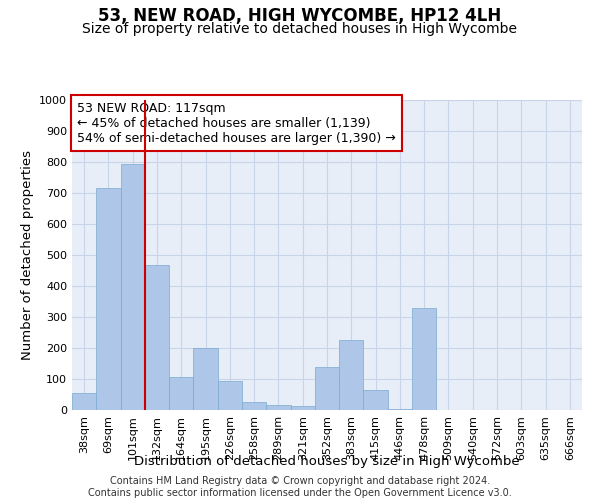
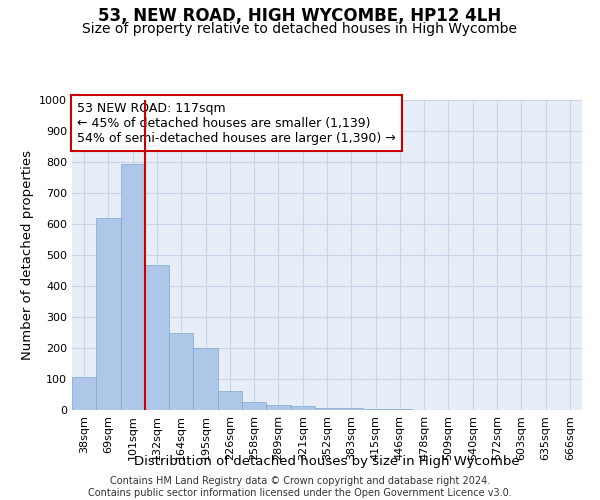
38sqm: 55 -> 107
69sqm: 715 -> 620
164sqm: 105 -> 247
226sqm: 95 -> 60
352sqm: 140 -> 8
383sqm: 225 -> 5
415sqm: 65 -> 3
478sqm: 330 -> 1
